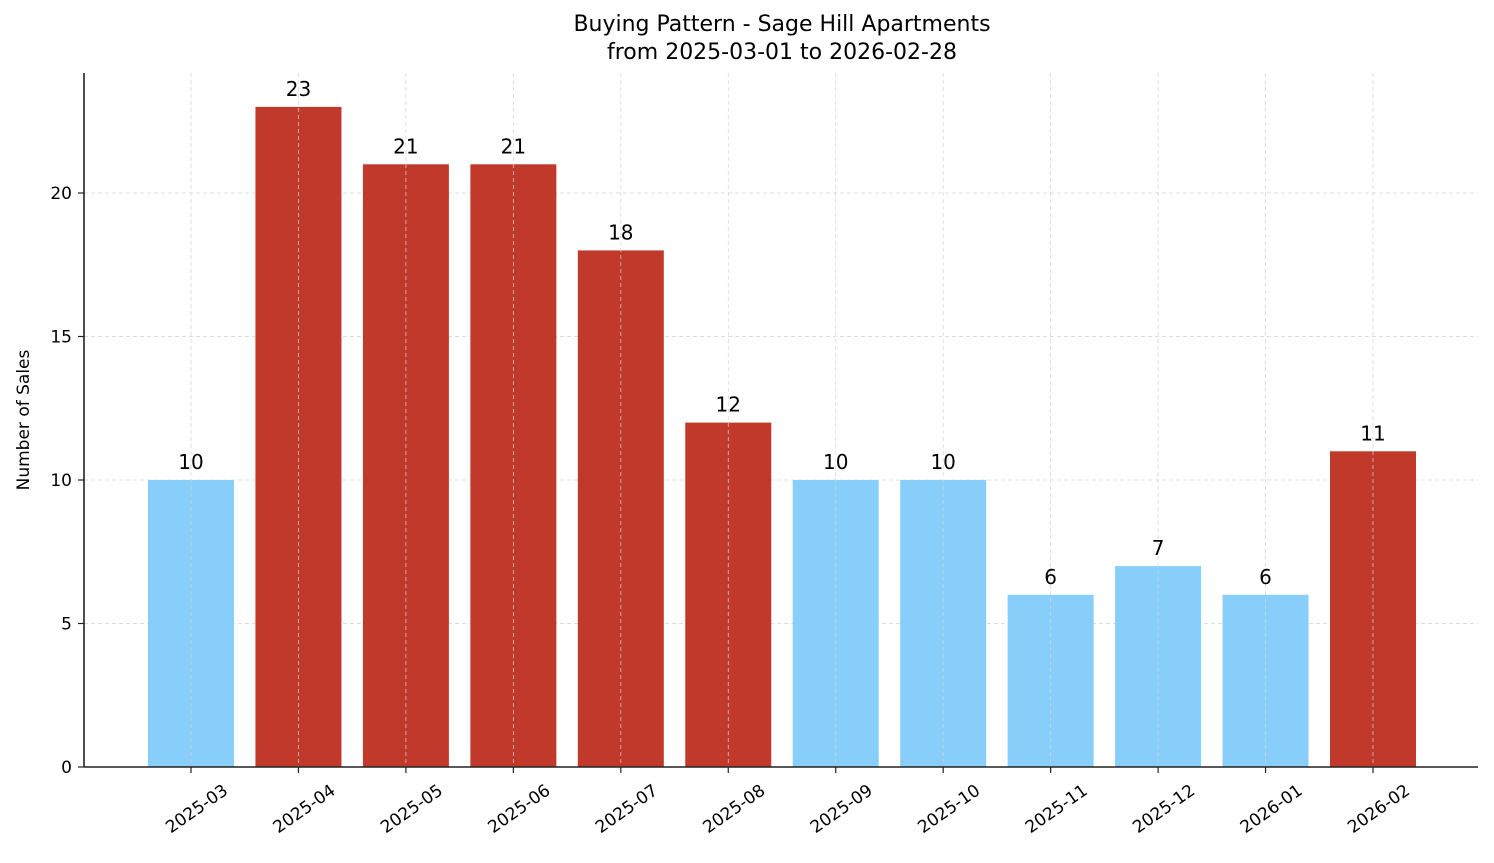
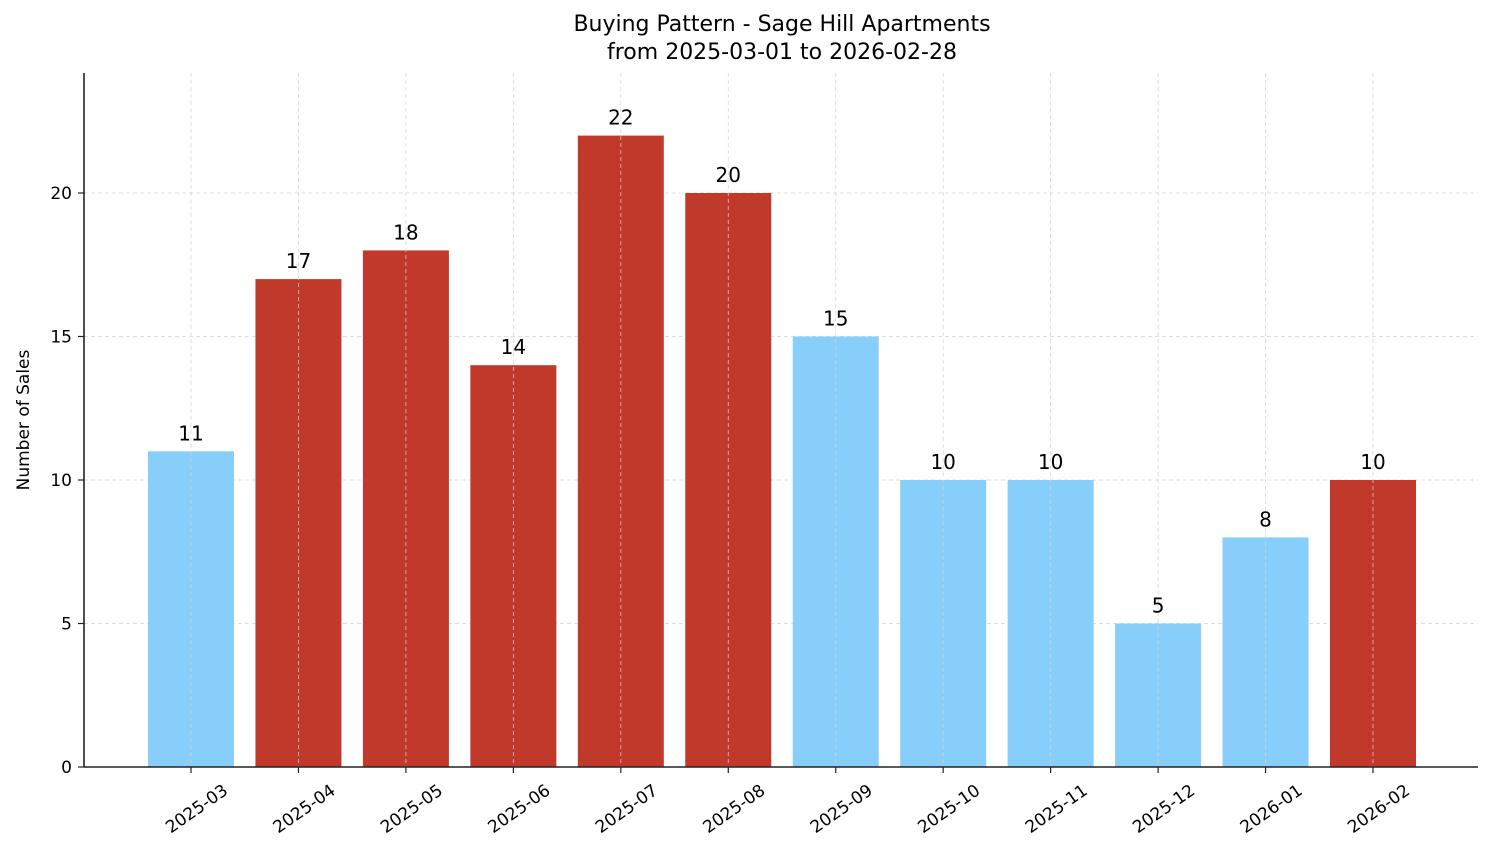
2025-03: 10 -> 11
2025-04: 23 -> 17
2025-05: 21 -> 18
2025-06: 21 -> 14
2025-07: 18 -> 22
2025-08: 12 -> 20
2025-09: 10 -> 15
2025-11: 6 -> 10
2025-12: 7 -> 5
2026-01: 6 -> 8
2026-02: 11 -> 10
